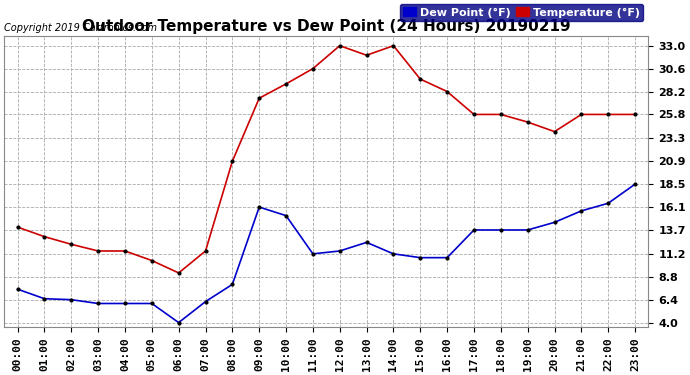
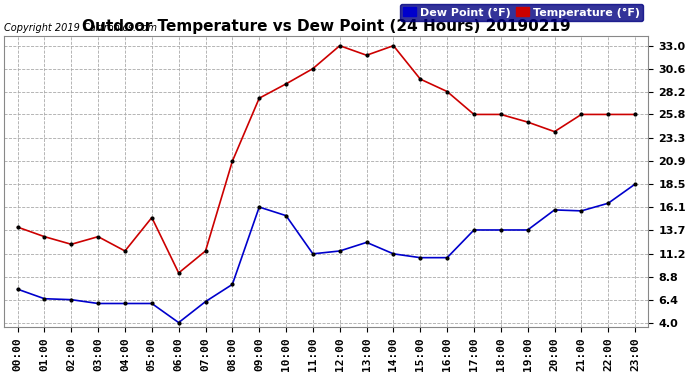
Temperature (°F)/03:00: 11.5 -> 13.0
Temperature (°F)/05:00: 10.5 -> 15.0
Dew Point (°F)/20:00: 14.5 -> 15.8
